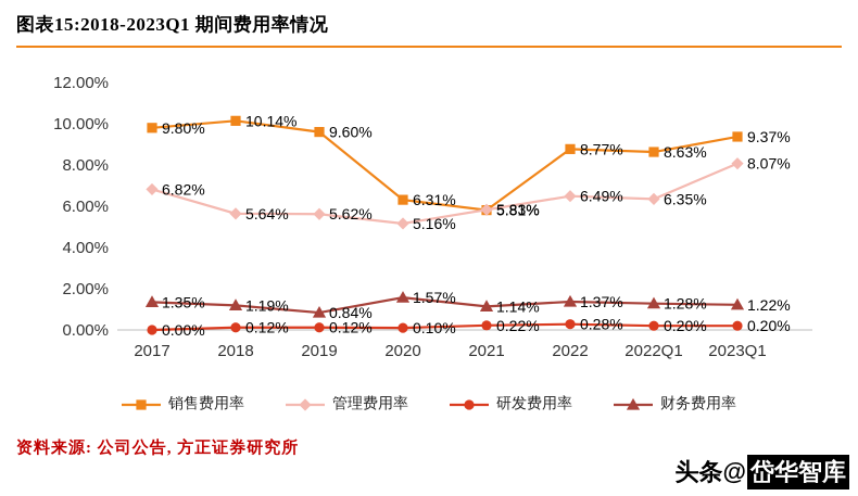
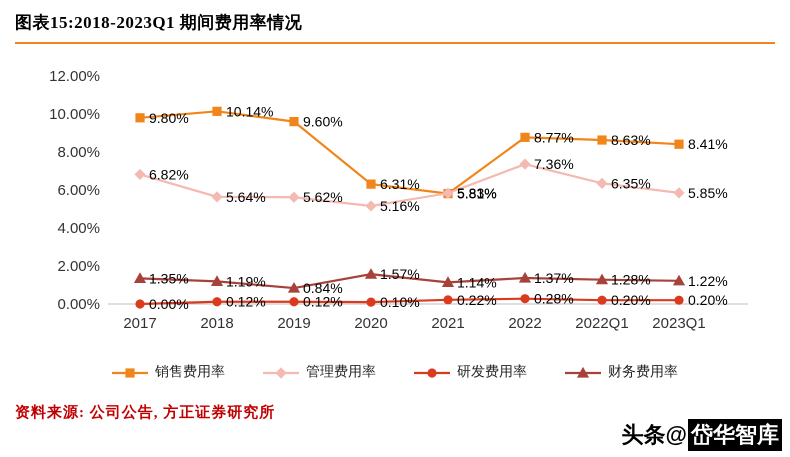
管理费用率/2022: 6.49% -> 7.36%
销售费用率/2023Q1: 9.37% -> 8.41%
管理费用率/2023Q1: 8.07% -> 5.85%
